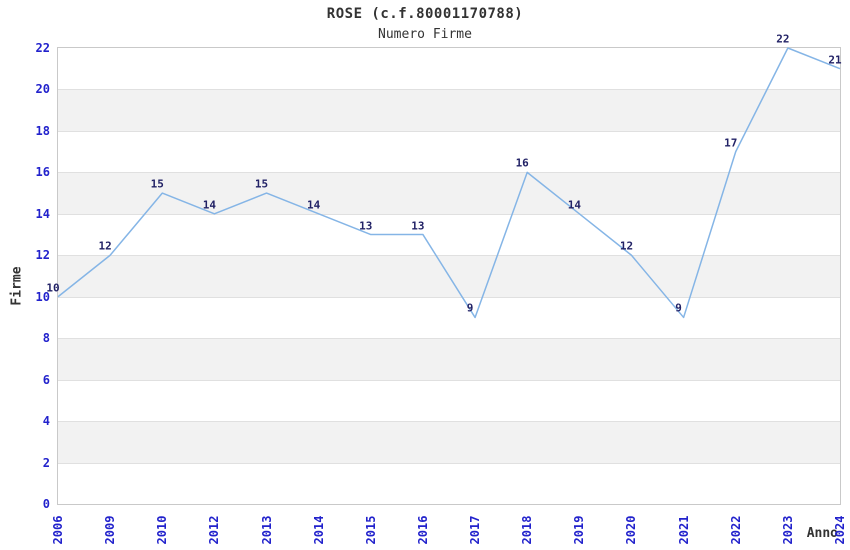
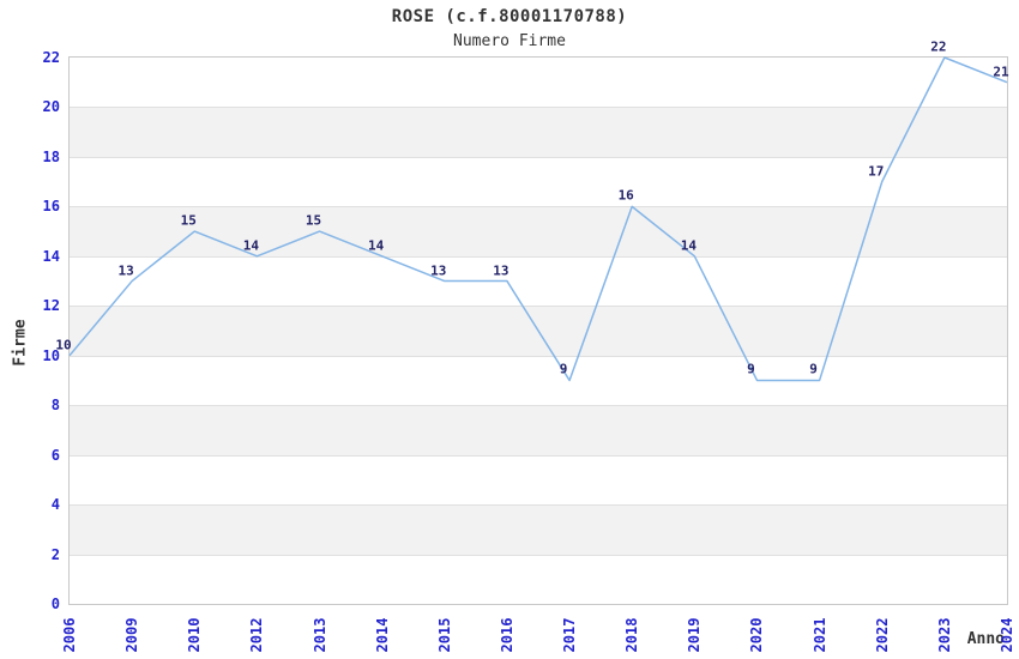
2009: 12 -> 13
2020: 12 -> 9
